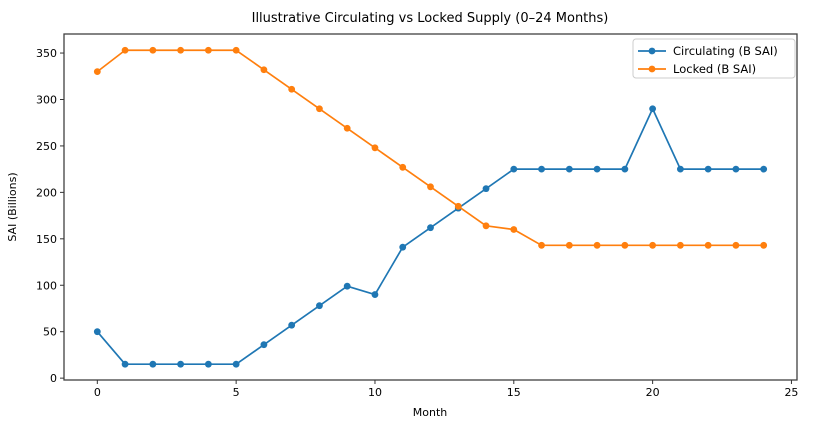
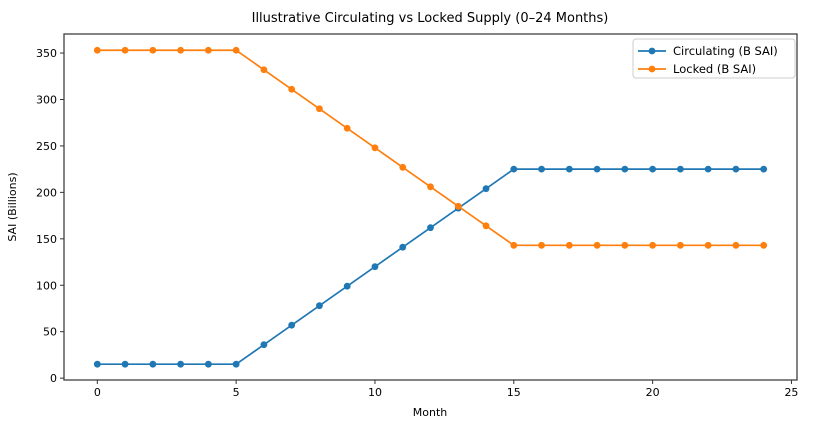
Circulating (B SAI)/0: 50 -> 20
Locked (B SAI)/0: 330 -> 350
Circulating (B SAI)/10: 90 -> 120
Locked (B SAI)/15: 160 -> 140
Circulating (B SAI)/20: 290 -> 220
